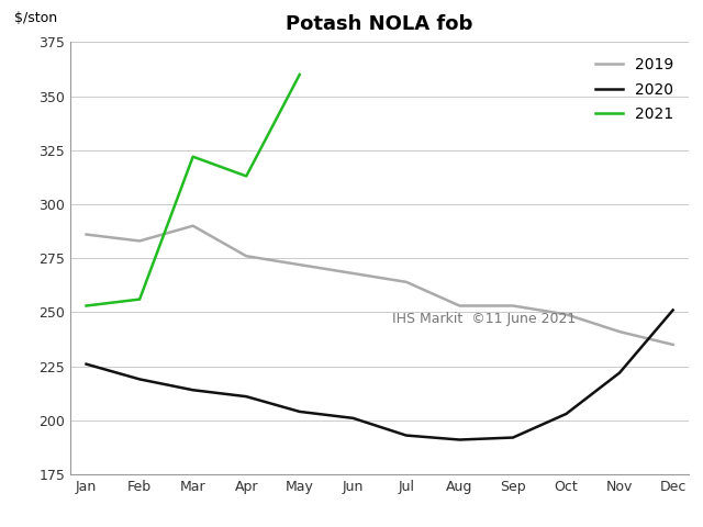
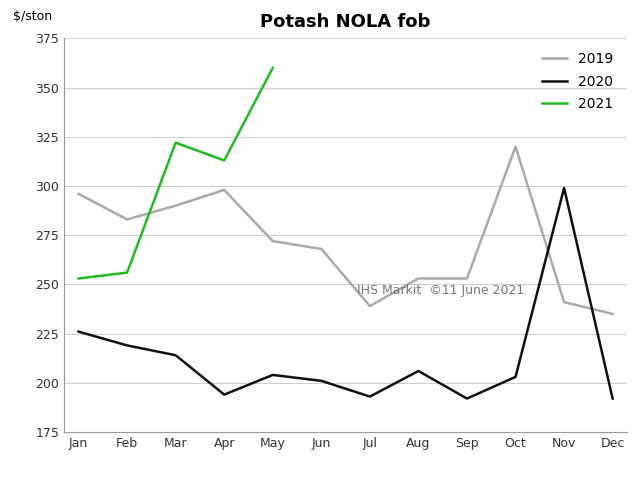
2019/Jan: 286 -> 296
2019/Apr: 276 -> 298
2020/Apr: 211 -> 194
2019/Jul: 264 -> 239
2020/Aug: 191 -> 206
2019/Oct: 249 -> 320
2020/Nov: 222 -> 299
2020/Dec: 251 -> 192
